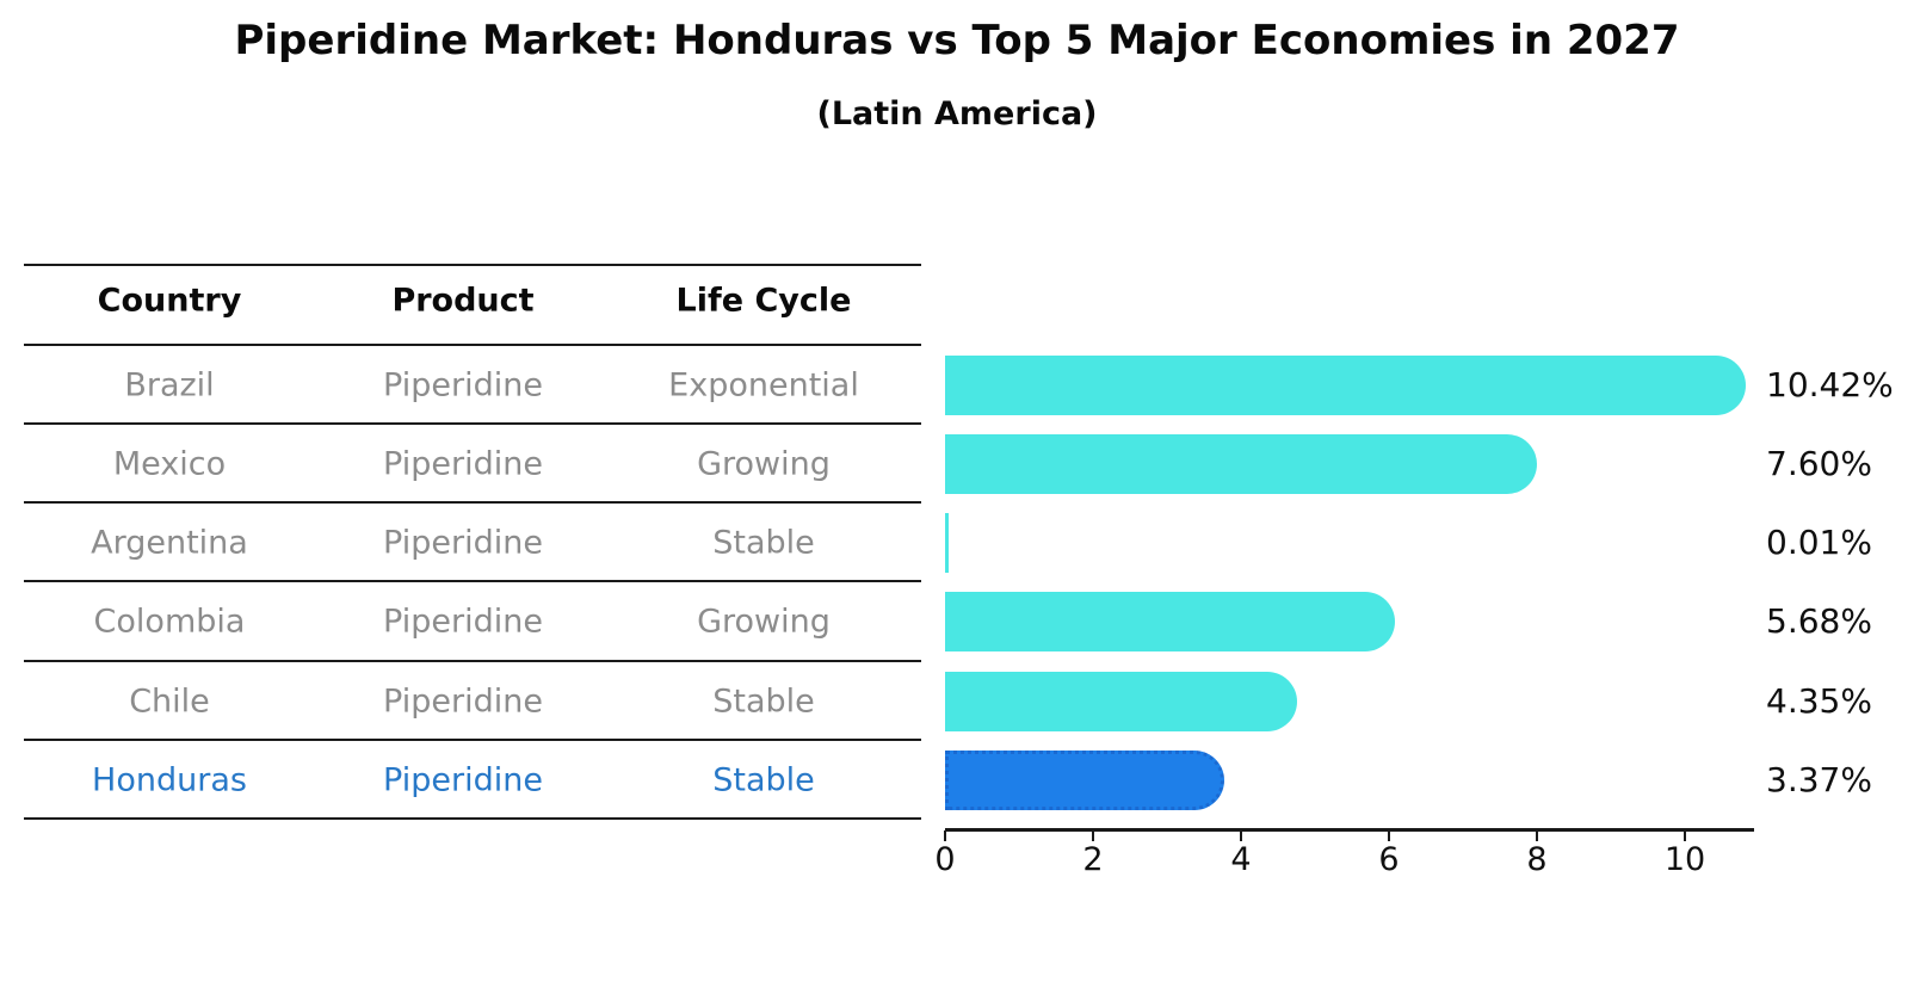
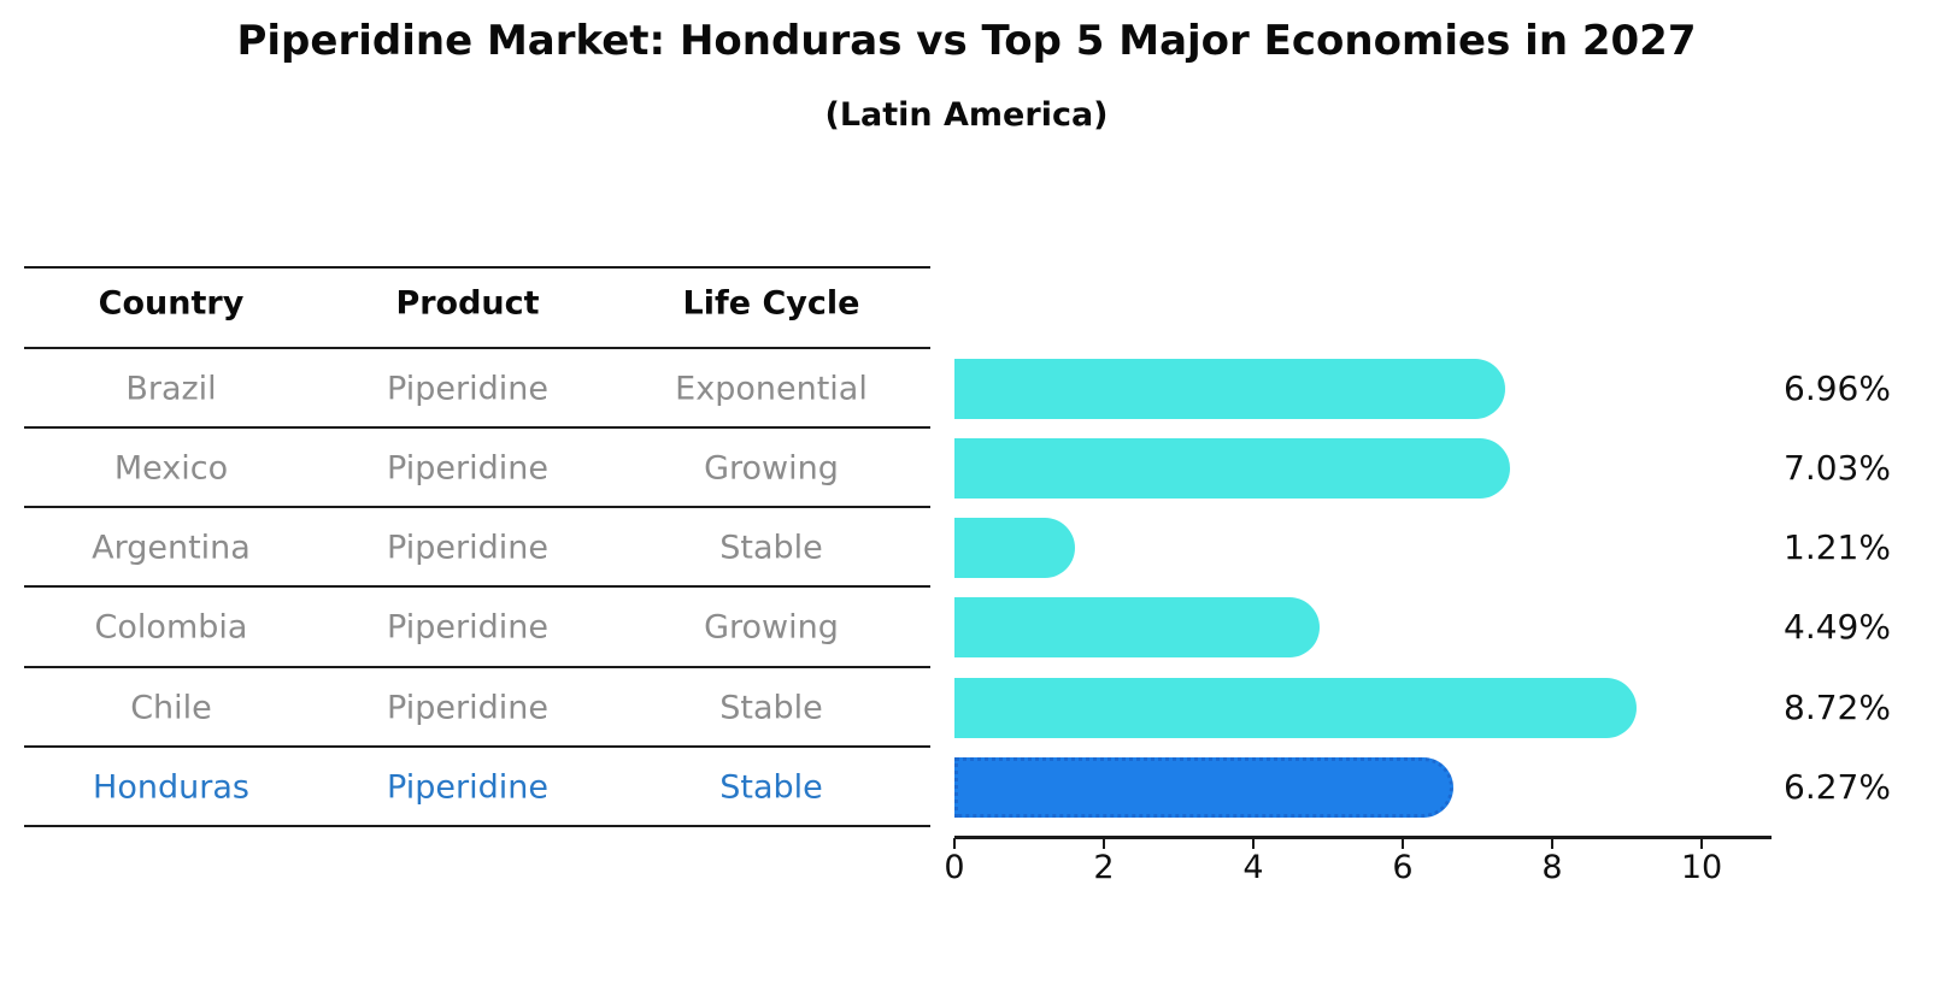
Brazil: 10.42% -> 6.96%
Mexico: 7.60% -> 7.03%
Argentina: 0.01% -> 1.21%
Colombia: 5.68% -> 4.49%
Chile: 4.35% -> 8.72%
Honduras: 3.37% -> 6.27%
